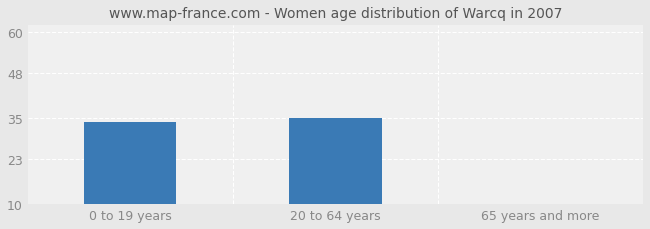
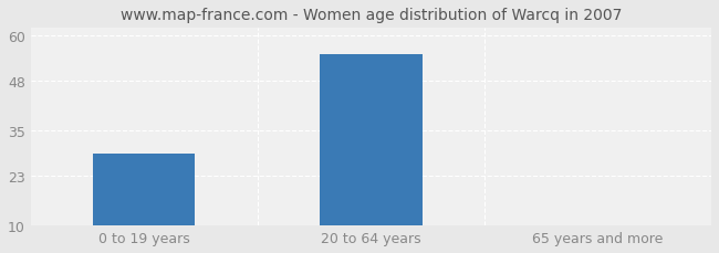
0 to 19 years: 34 -> 29
20 to 64 years: 35 -> 55
